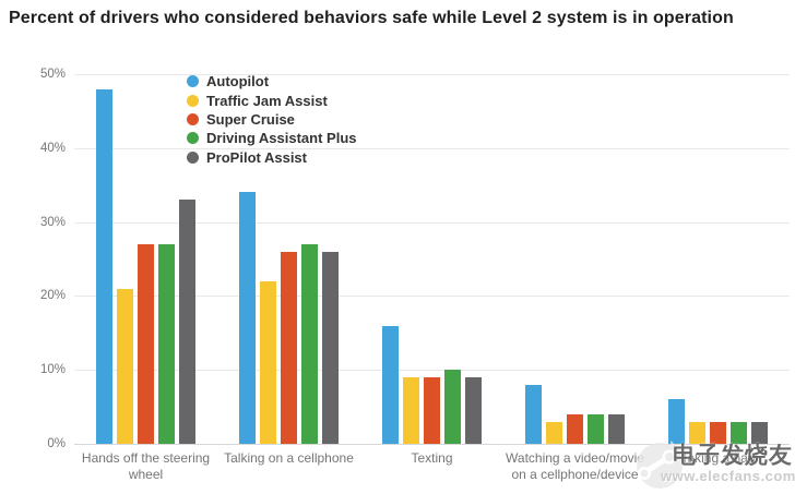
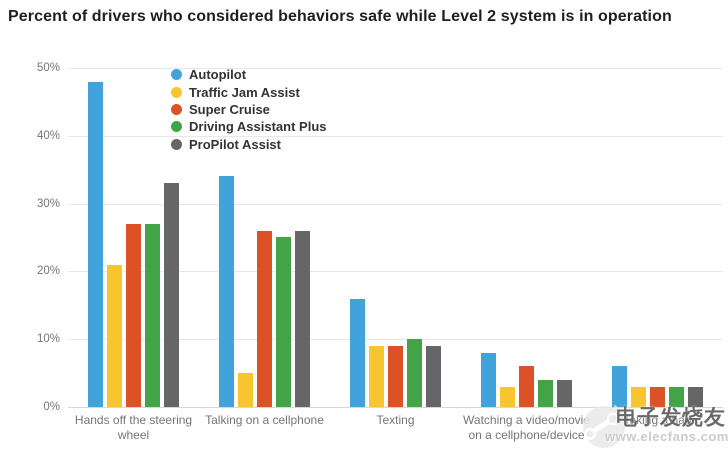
Traffic Jam Assist/Talking on a cellphone: 22% -> 5%
Driving Assistant Plus/Talking on a cellphone: 27% -> 25%
Super Cruise/Watching a video/movie on a cellphone/device: 4% -> 6%
